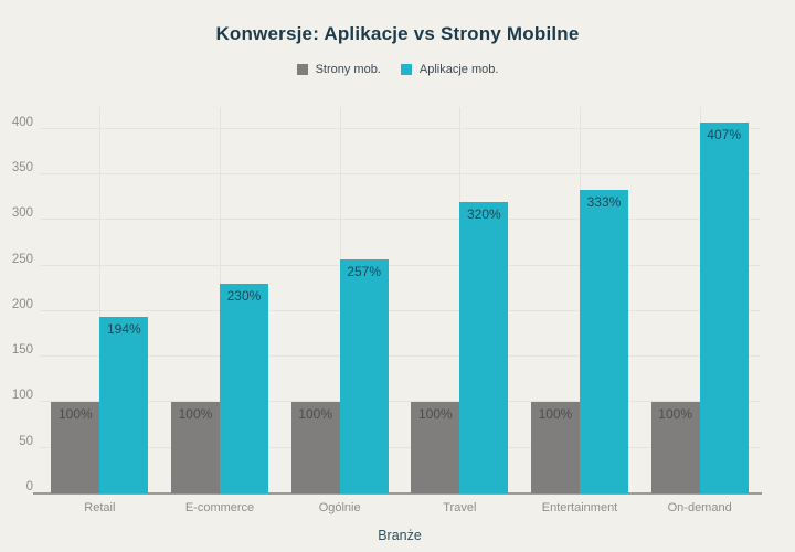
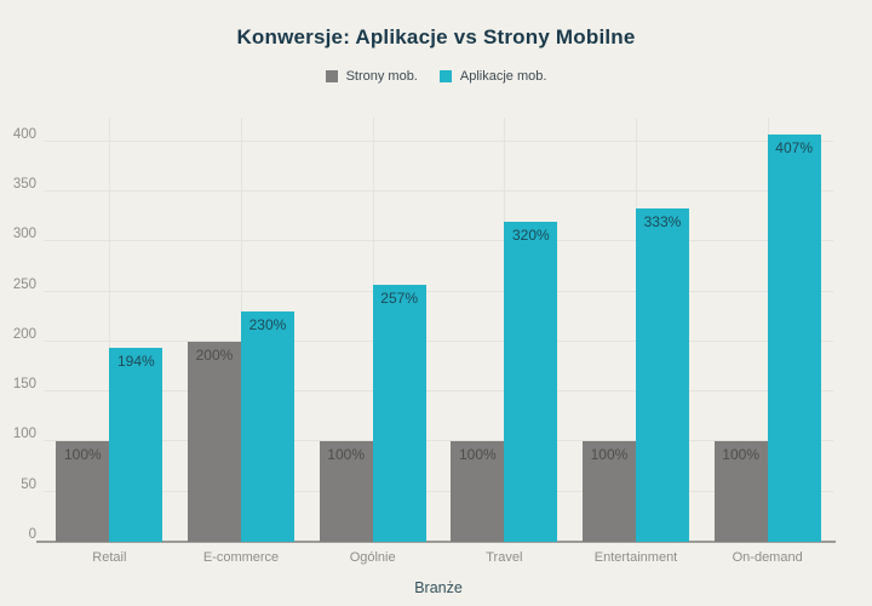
Strony mob./E-commerce: 100% -> 200%
